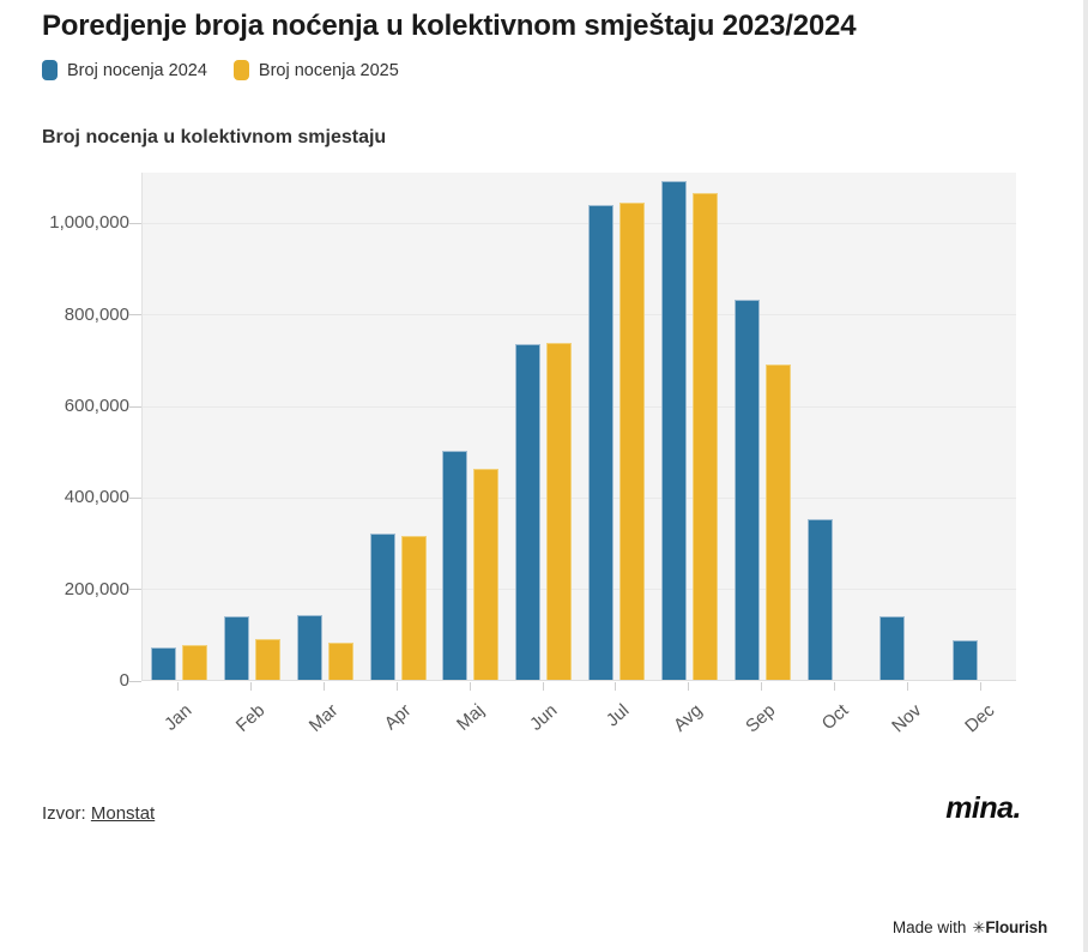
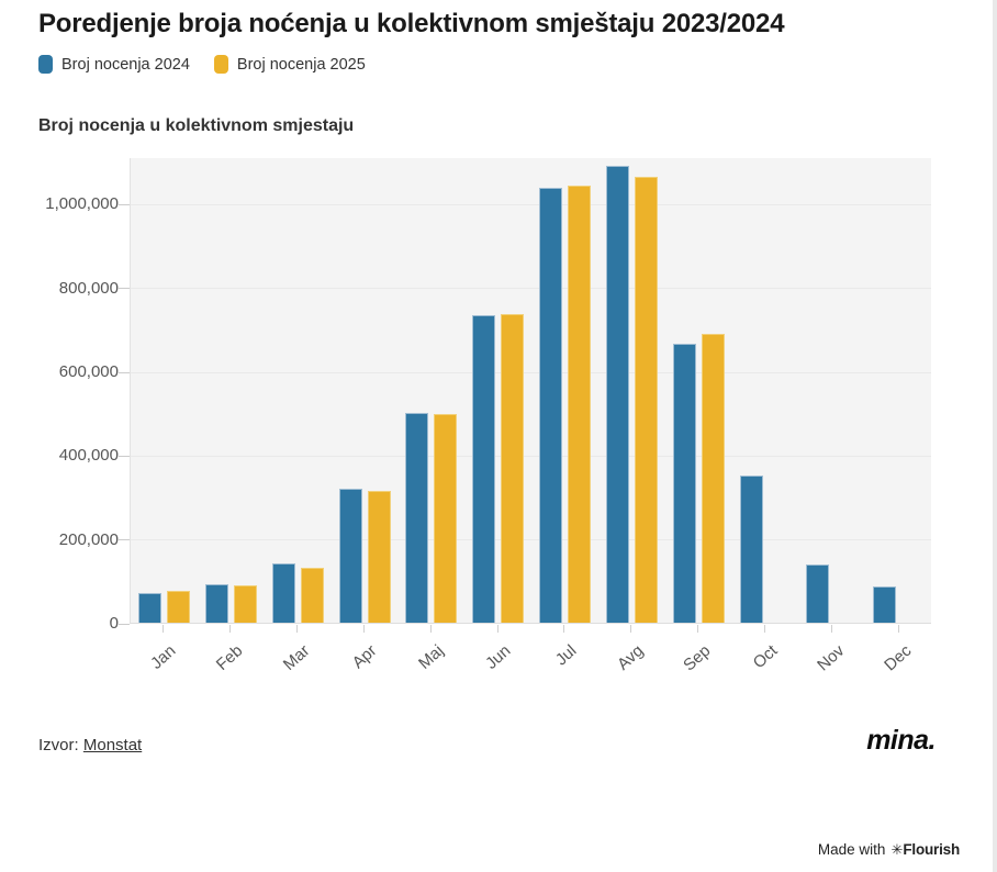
Broj nocenja 2024/Feb: 140000 -> 90000
Broj nocenja 2025/Mar: 80000 -> 130000
Broj nocenja 2025/Maj: 460000 -> 500000
Broj nocenja 2024/Sep: 830000 -> 670000
